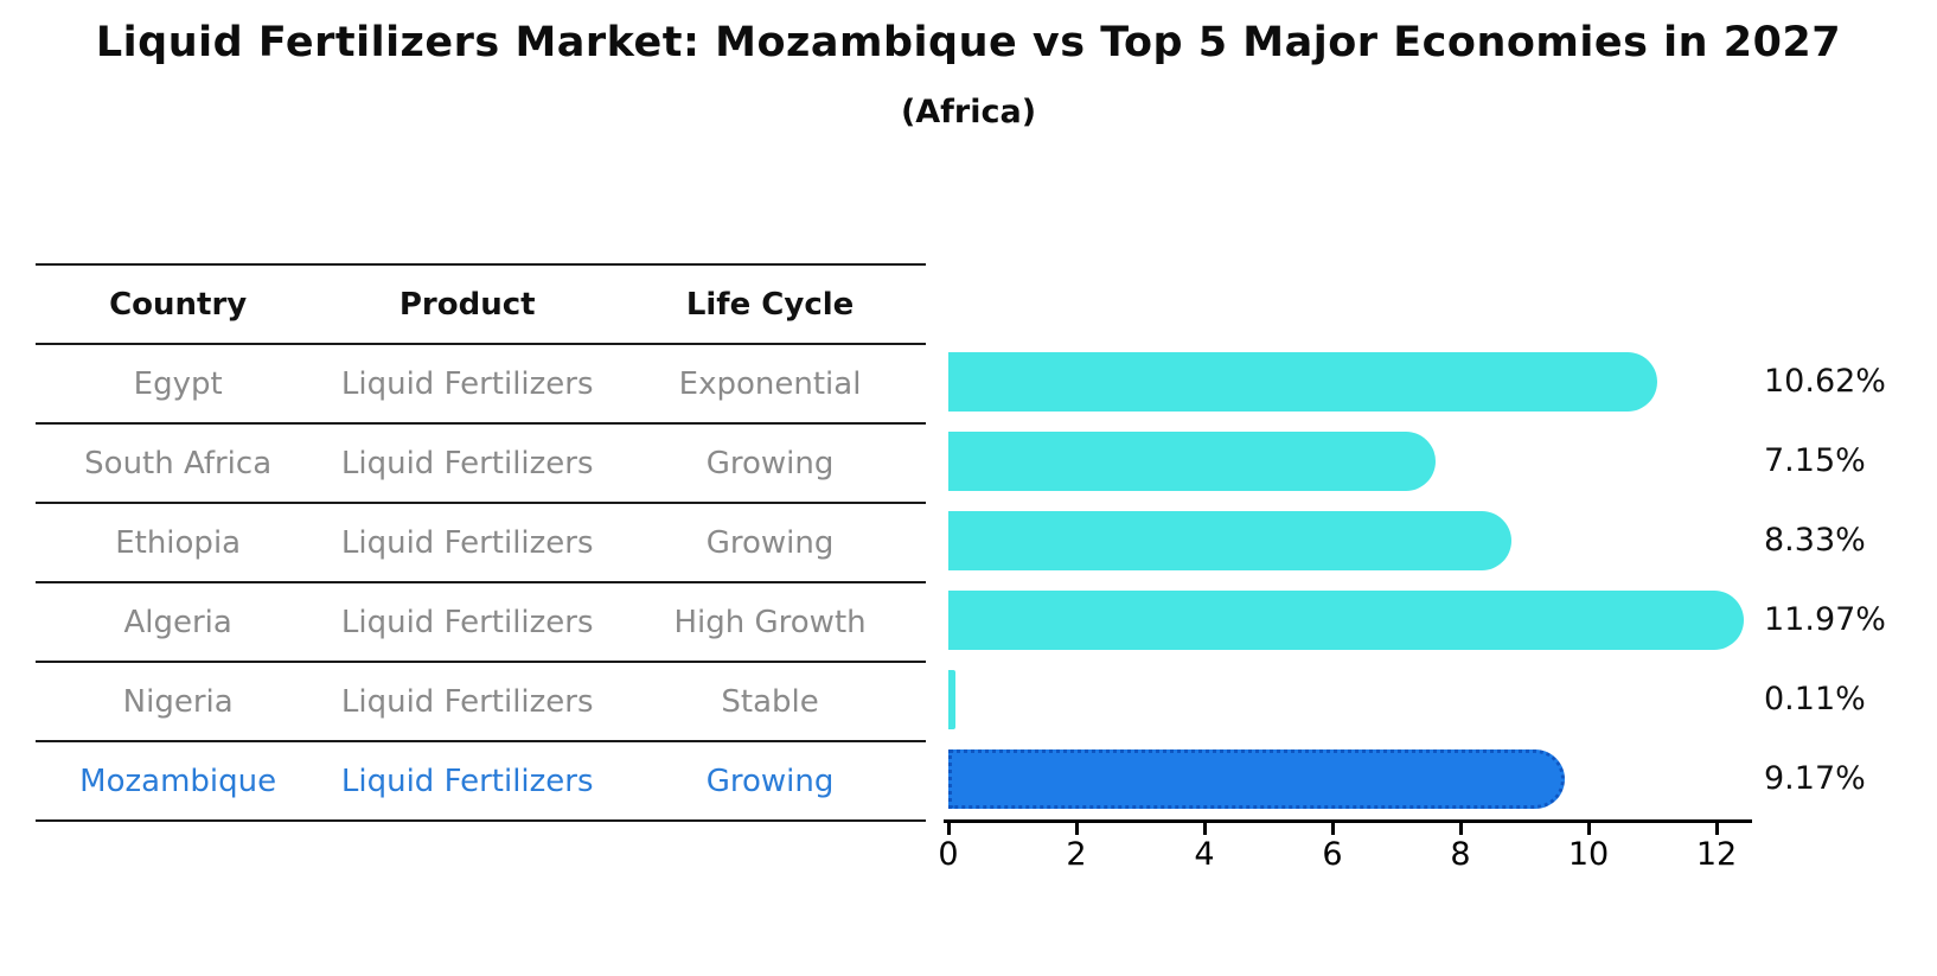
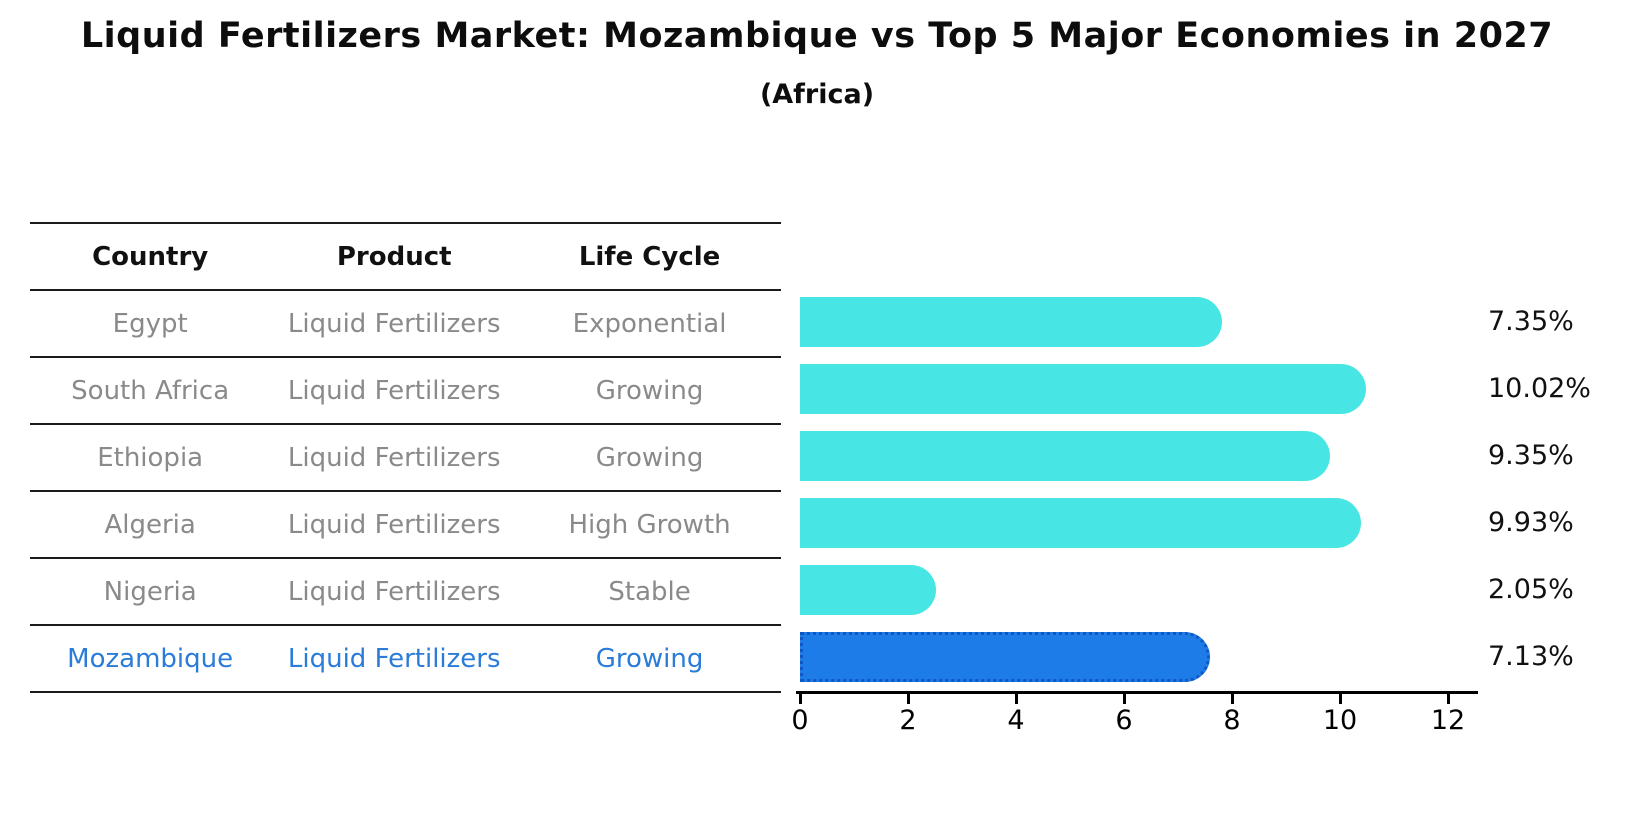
Egypt: 10.62% -> 7.35%
South Africa: 7.15% -> 10.02%
Ethiopia: 8.33% -> 9.35%
Algeria: 11.97% -> 9.93%
Nigeria: 0.11% -> 2.05%
Mozambique: 9.17% -> 7.13%
